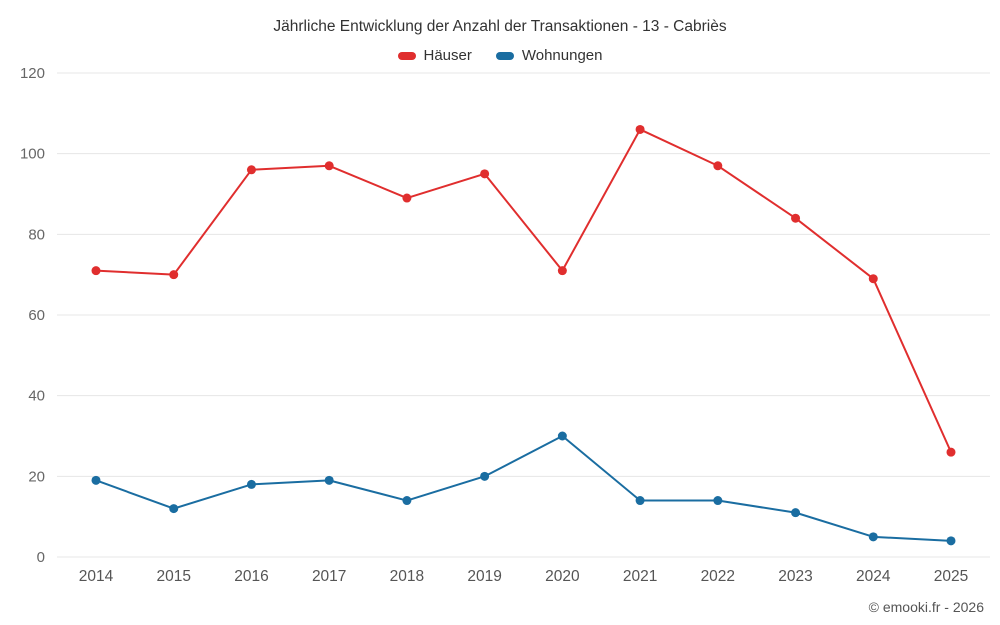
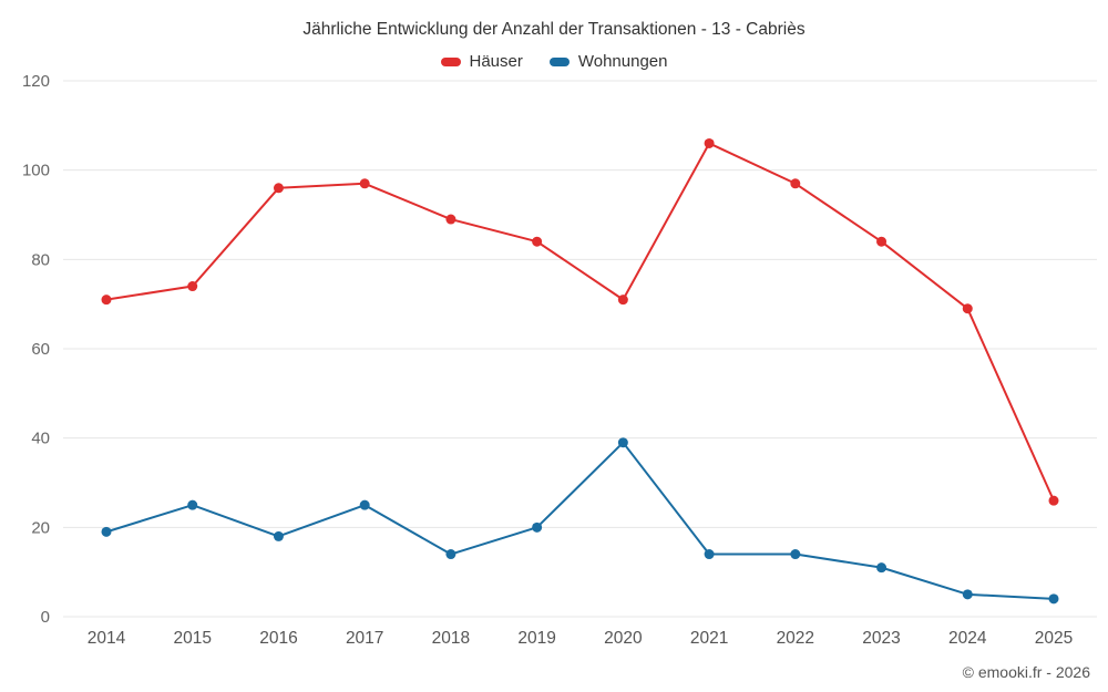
Häuser/2015: 70 -> 74
Wohnungen/2015: 12 -> 25
Wohnungen/2017: 19 -> 25
Häuser/2019: 95 -> 84
Wohnungen/2020: 30 -> 39
